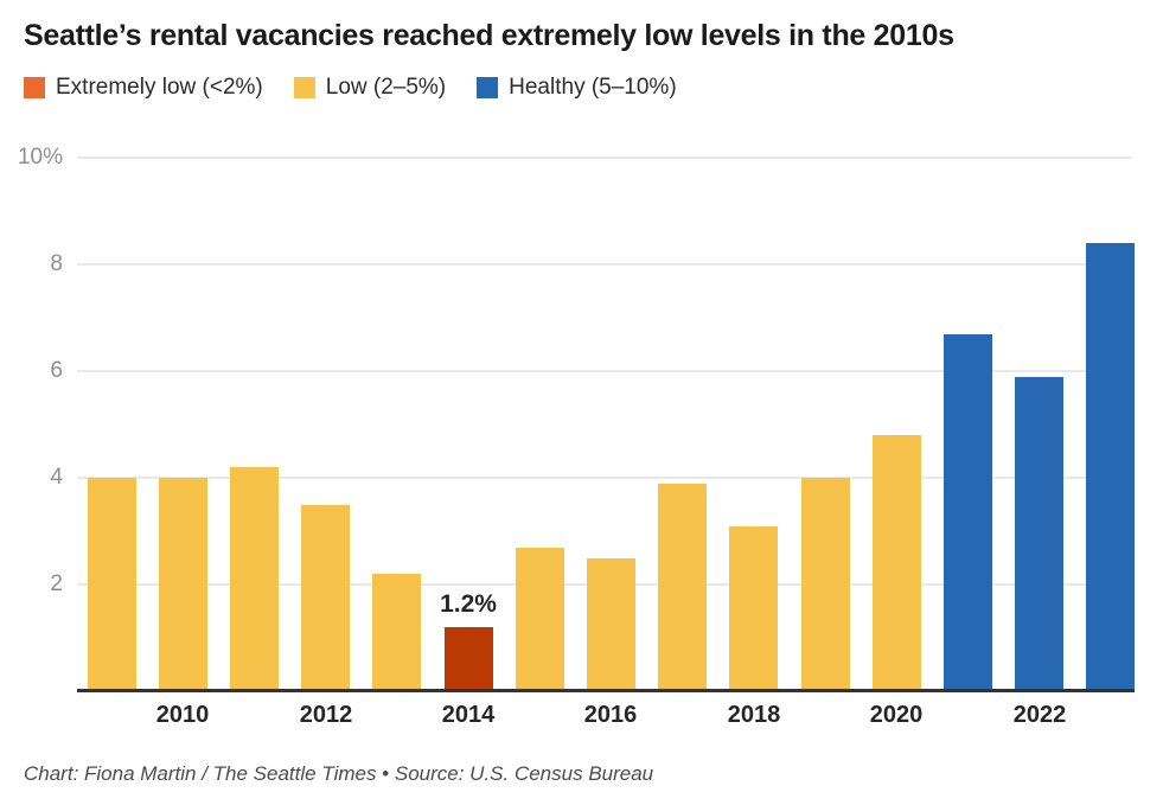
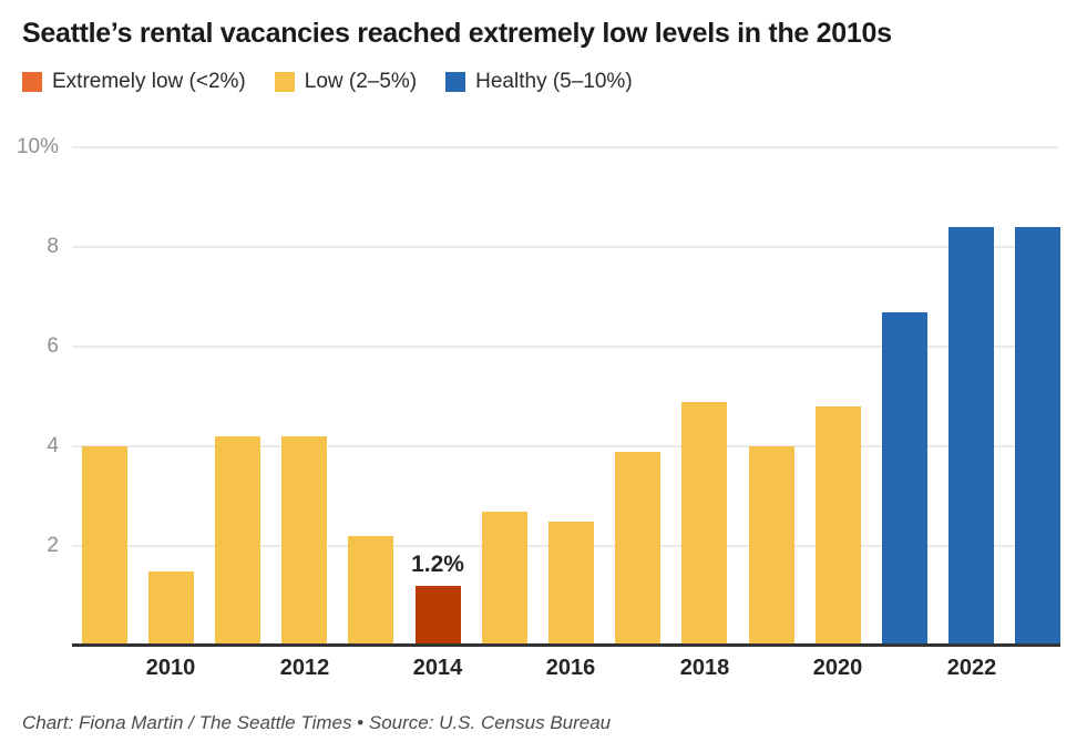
2010: 4.0% -> 1.5%
2012: 3.5% -> 4.2%
2018: 3.1% -> 4.9%
2022: 5.9% -> 8.4%
